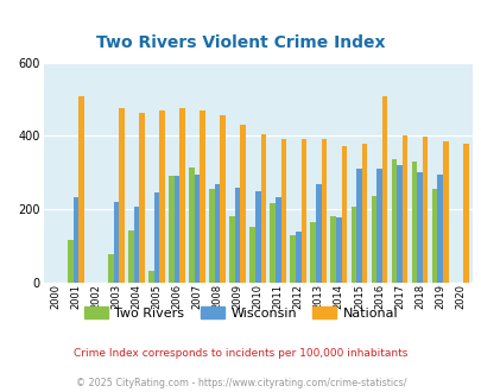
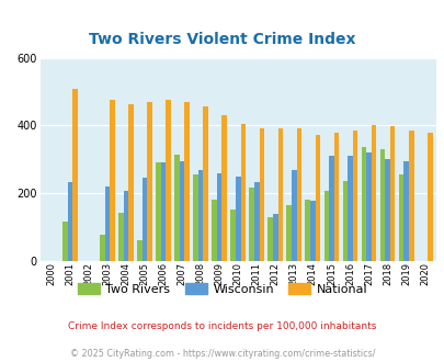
Two Rivers/2005: 30 -> 60
National/2016: 510 -> 385
